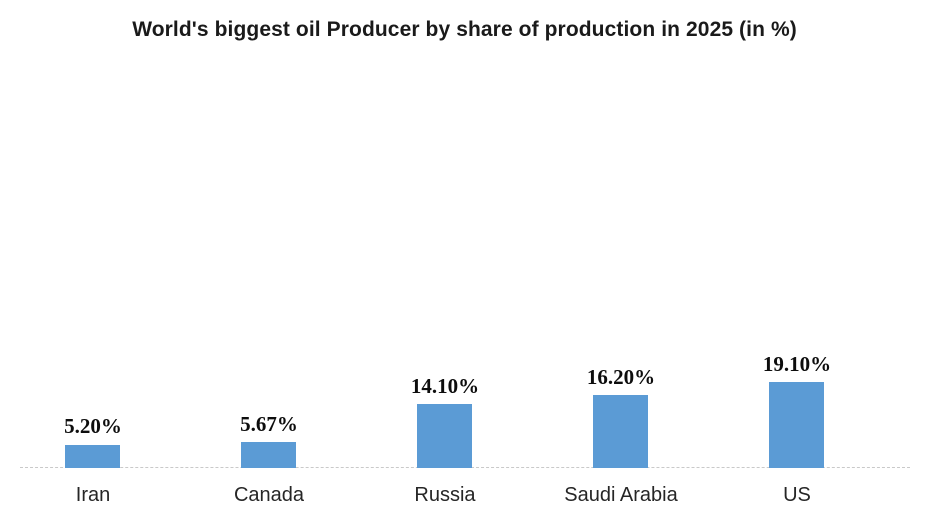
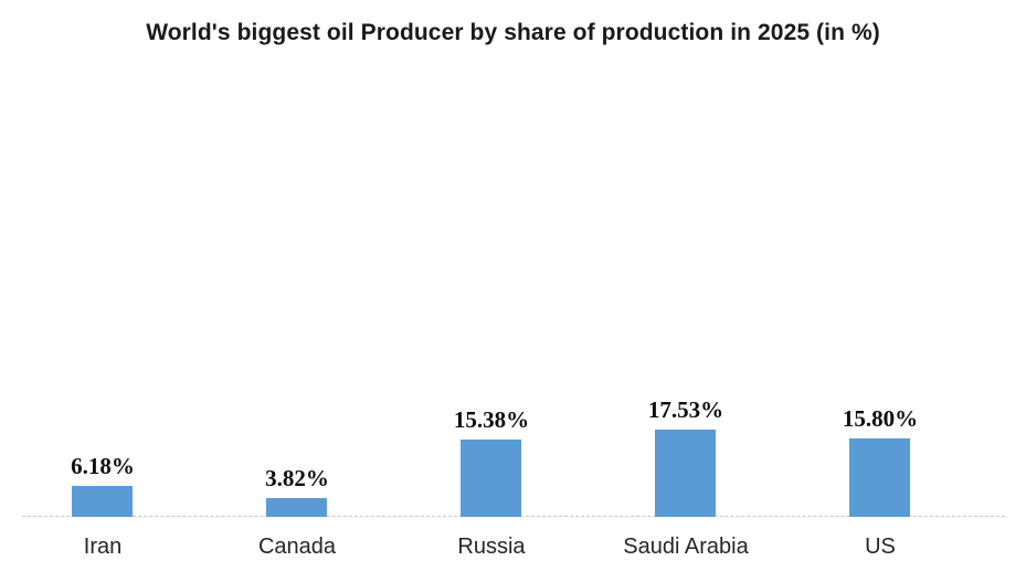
Iran: 5.20% -> 6.18%
Canada: 5.67% -> 3.82%
Russia: 14.10% -> 15.38%
Saudi Arabia: 16.20% -> 17.53%
US: 19.10% -> 15.80%
